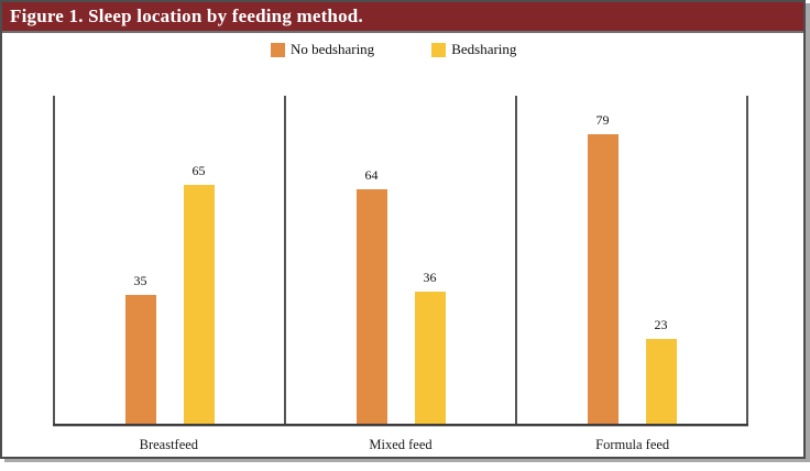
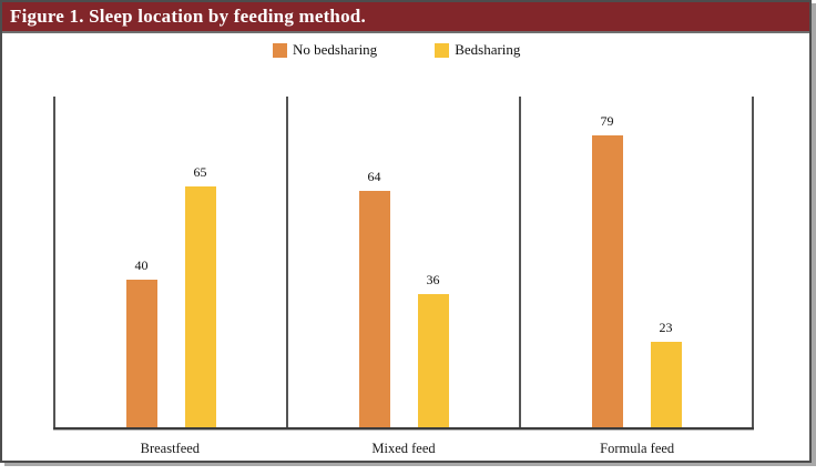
No bedsharing/Breastfeed: 35 -> 40
